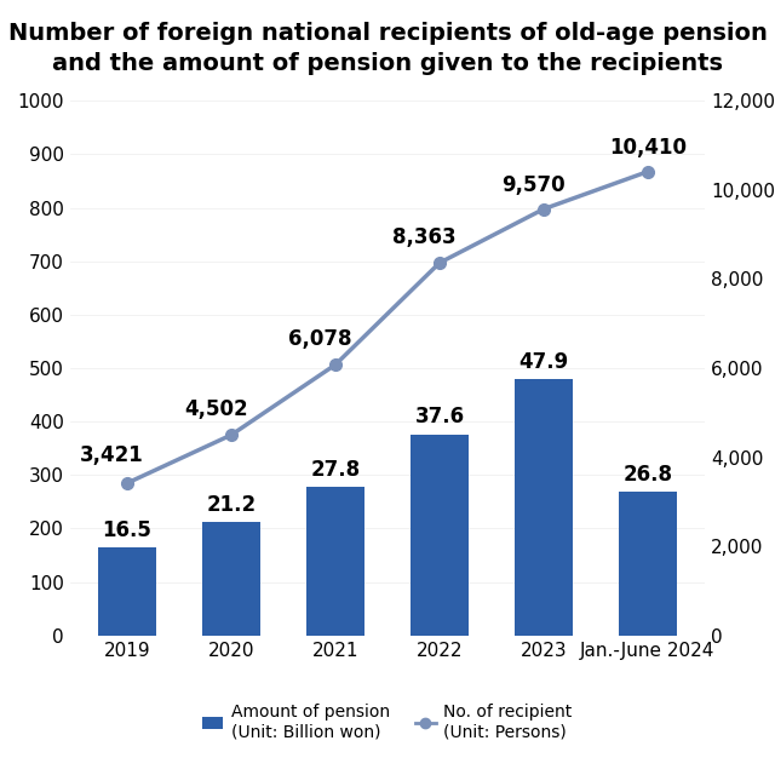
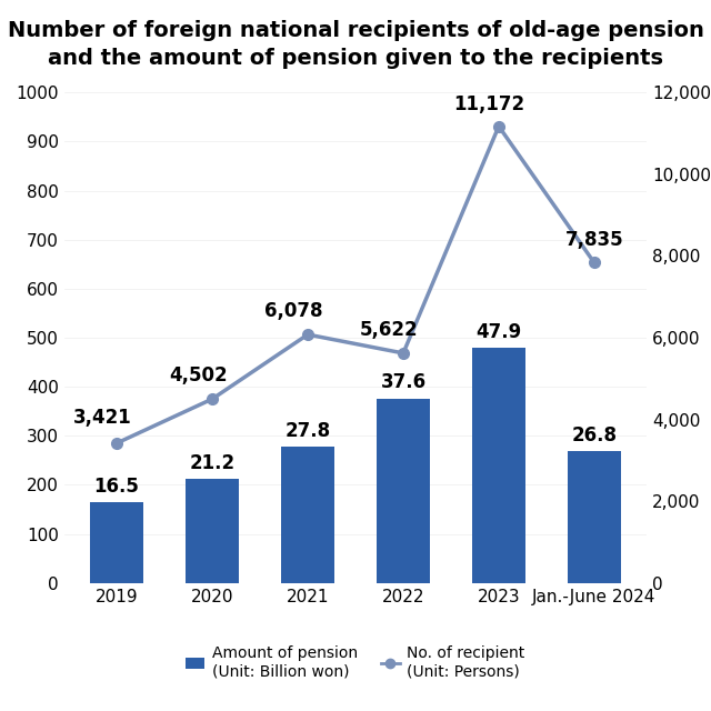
No. of recipient (Unit: Persons)/2022: 8,363 -> 5,622
No. of recipient (Unit: Persons)/2023: 9,570 -> 11,172
No. of recipient (Unit: Persons)/Jan.-June 2024: 10,410 -> 7,835
